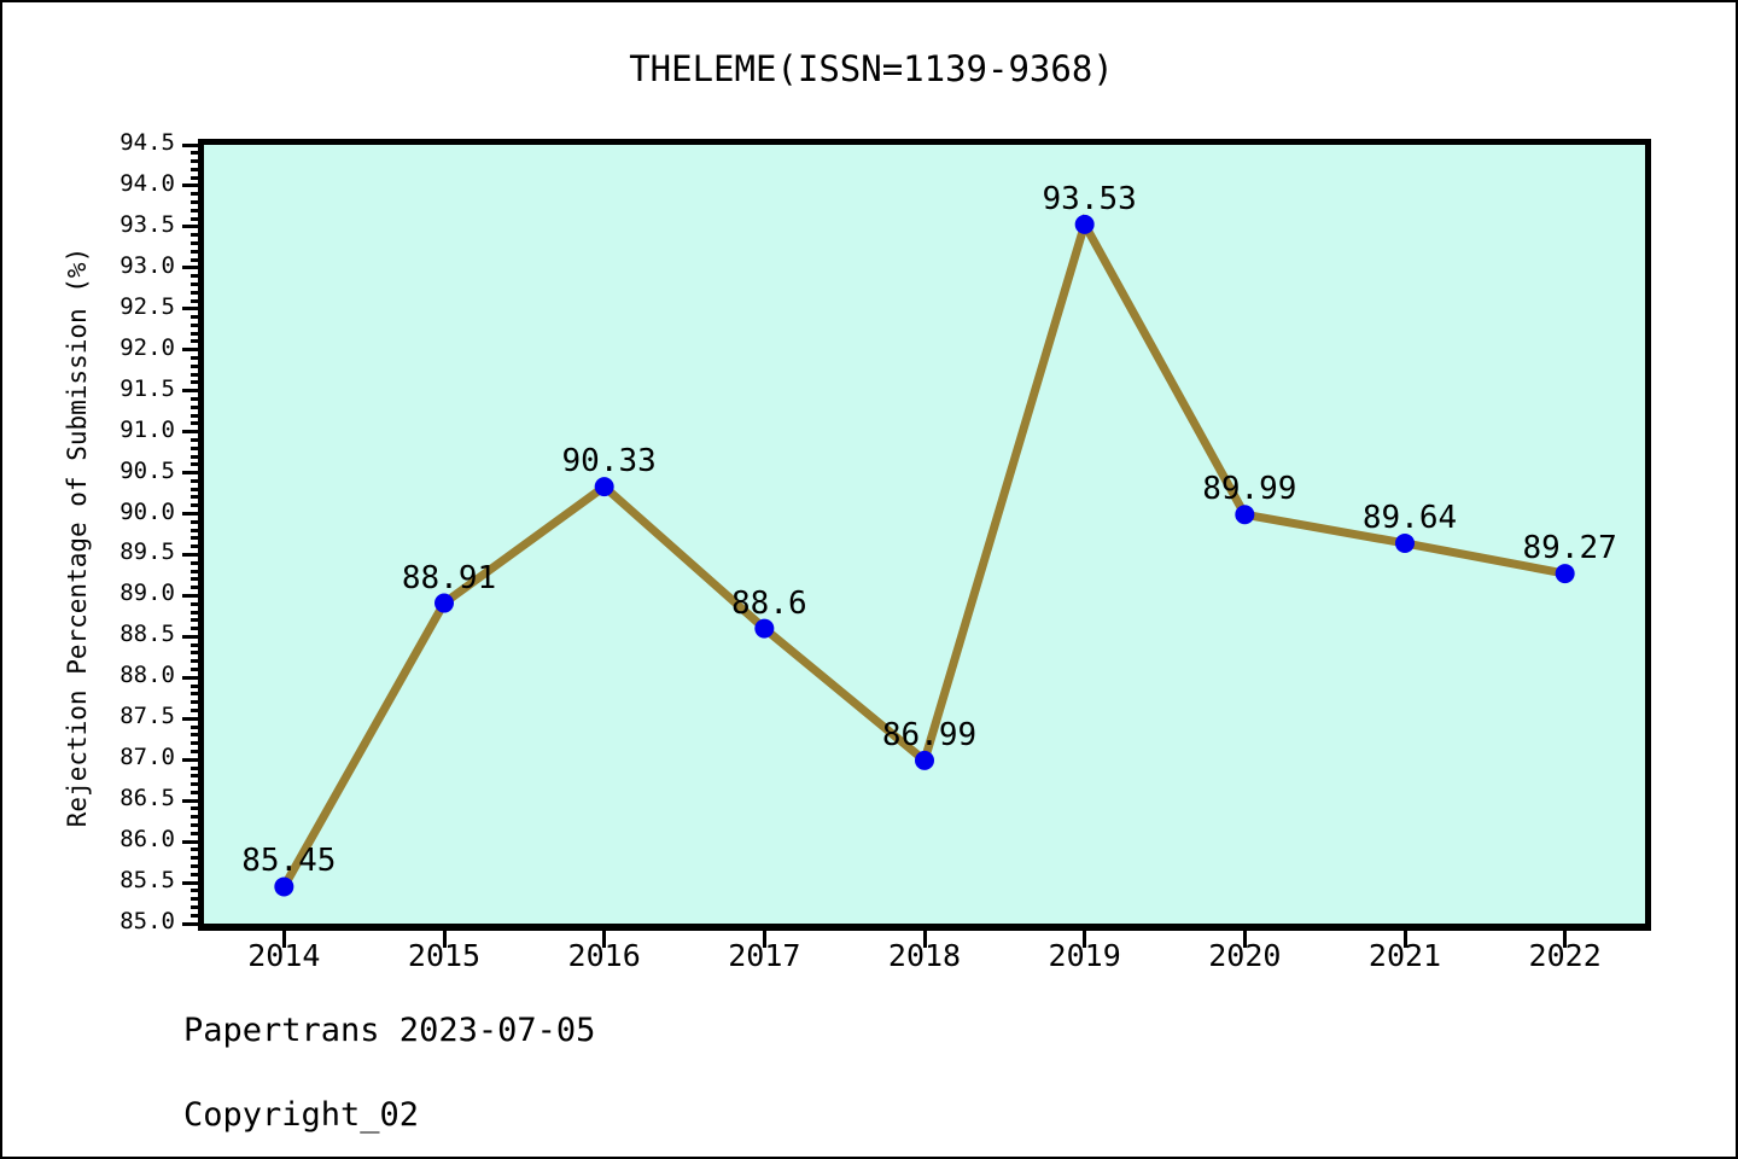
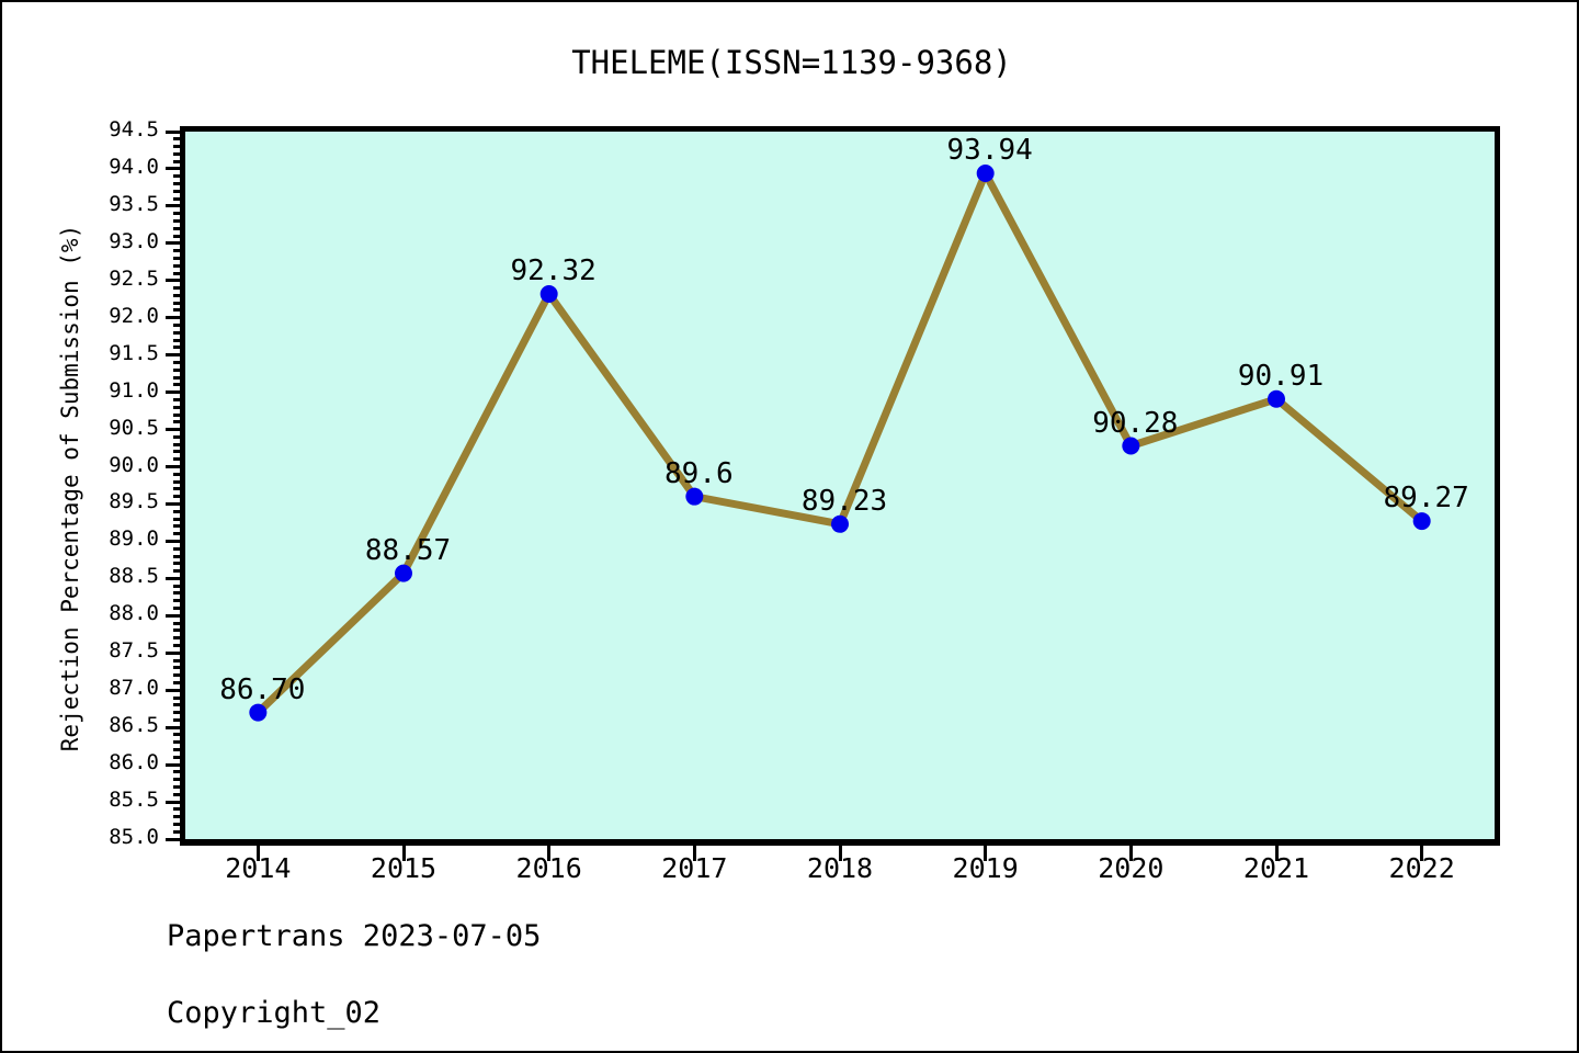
2014: 85.45 -> 86.70
2015: 88.91 -> 88.57
2016: 90.33 -> 92.32
2017: 88.6 -> 89.6
2018: 86.99 -> 89.23
2019: 93.53 -> 93.94
2020: 89.99 -> 90.28
2021: 89.64 -> 90.91
